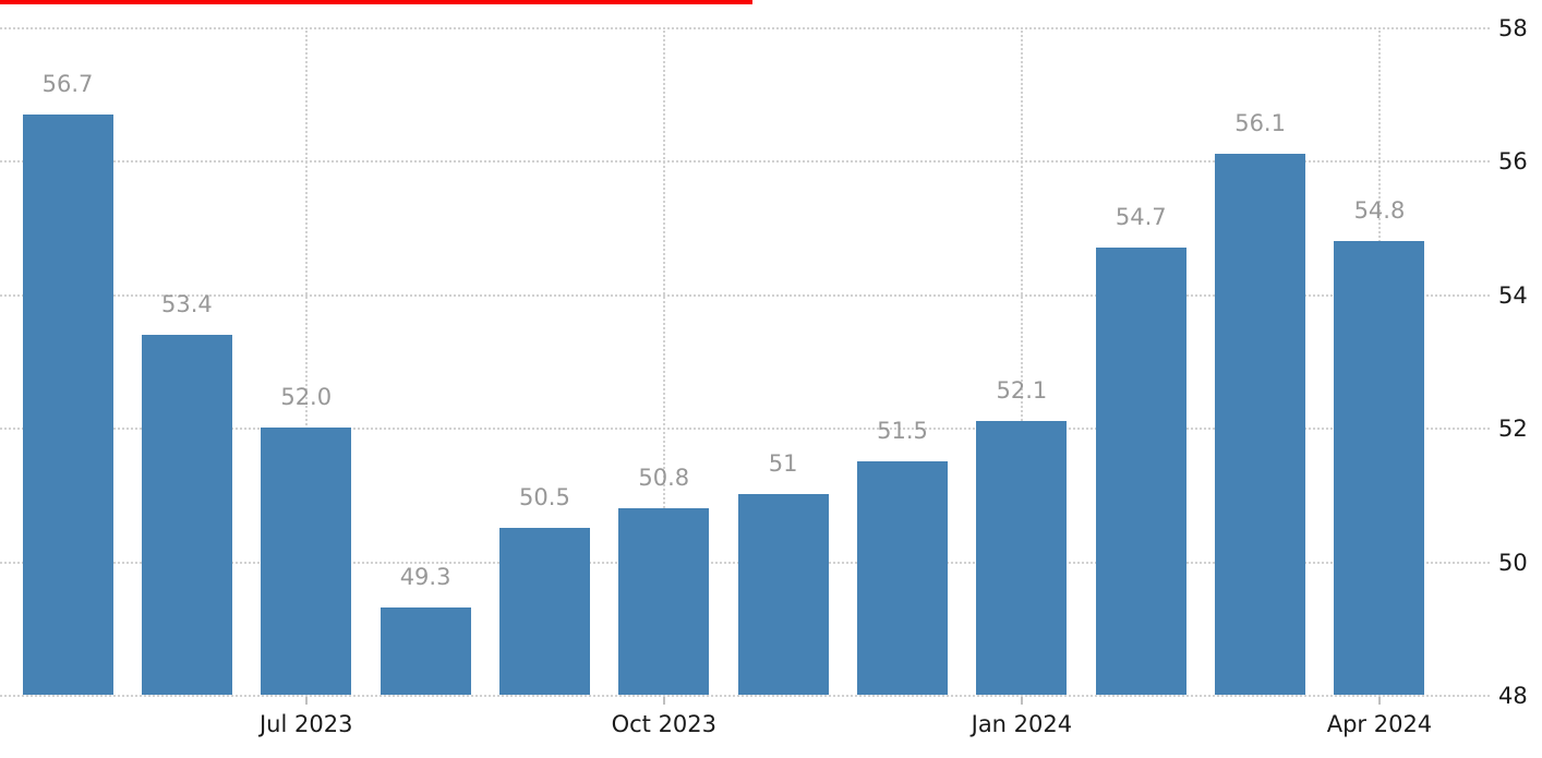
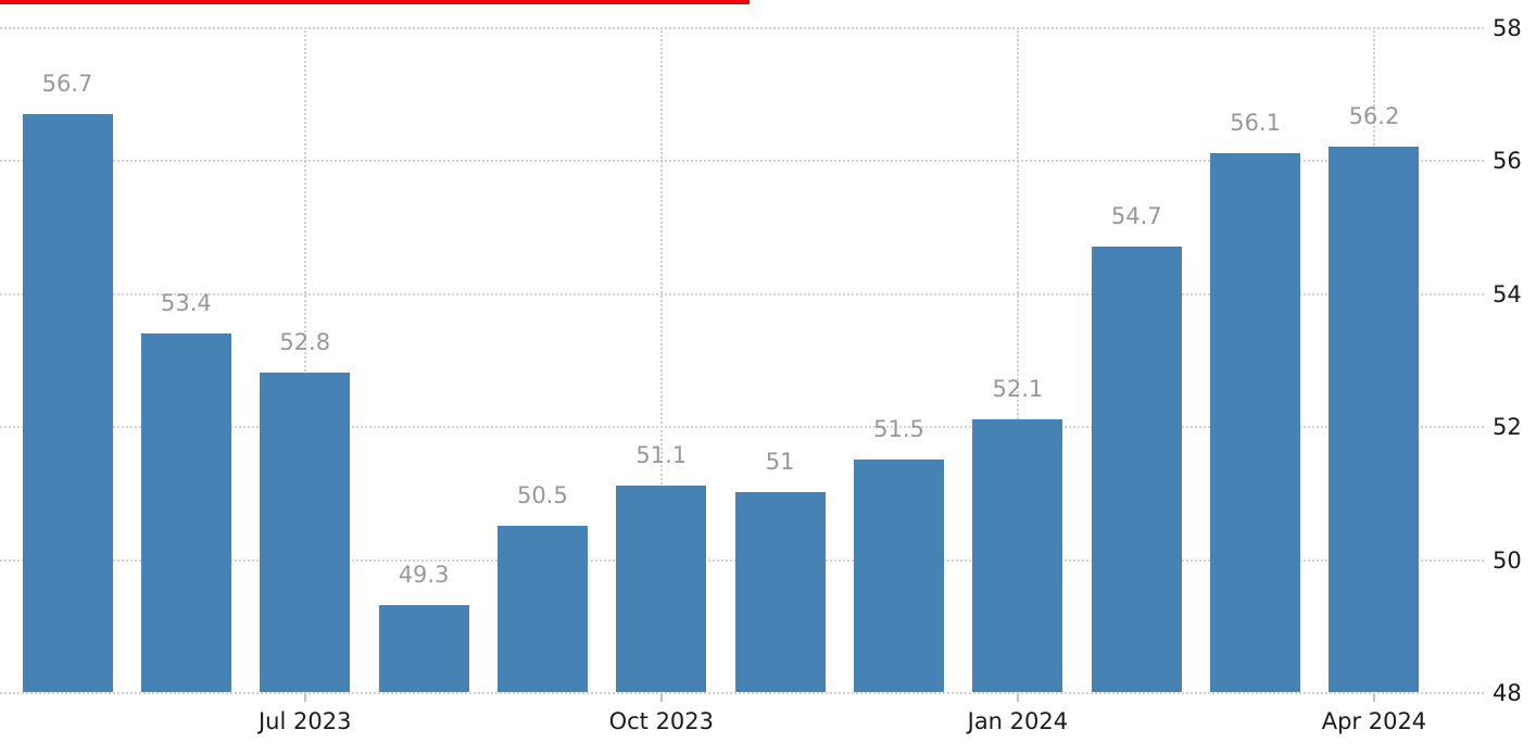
Jul 2023: 52.0 -> 52.8
Oct 2023: 50.8 -> 51.1
Apr 2024: 54.8 -> 56.2
